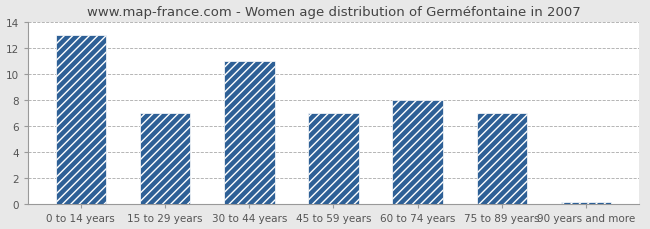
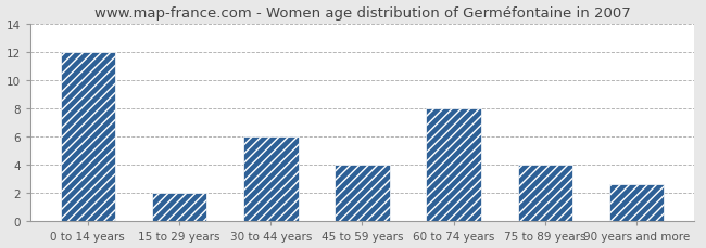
0 to 14 years: 13.0 -> 12.0
15 to 29 years: 7.0 -> 2.0
30 to 44 years: 11.0 -> 6.0
45 to 59 years: 7.0 -> 4.0
75 to 89 years: 7.0 -> 4.0
90 years and more: 0.2 -> 2.6
